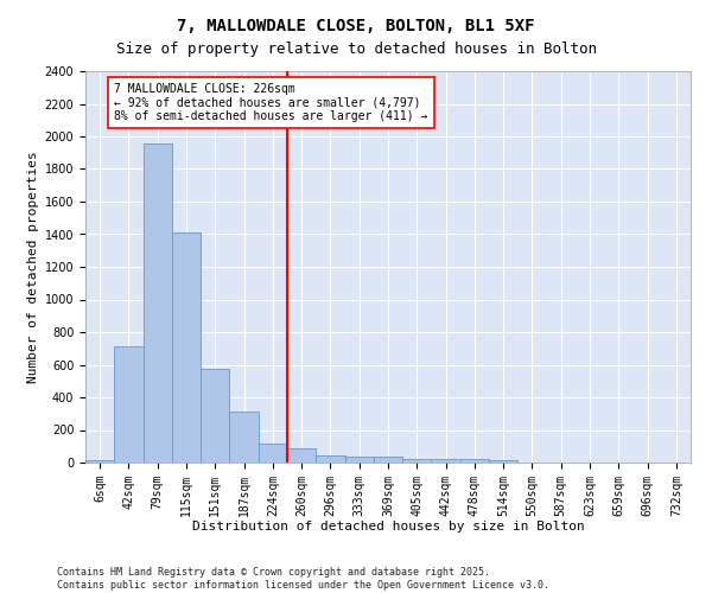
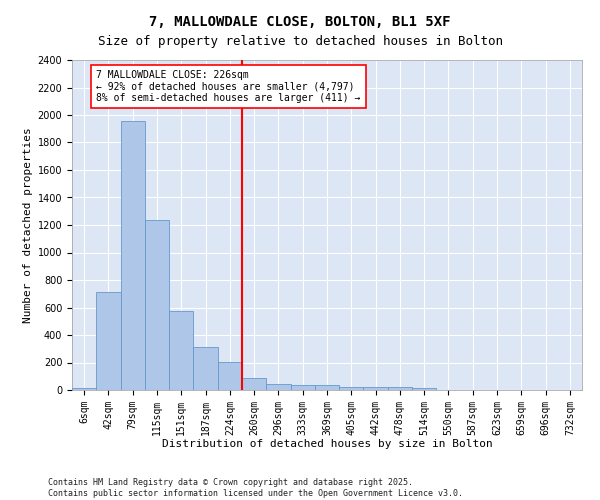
115sqm: 1410 -> 1240
224sqm: 120 -> 200
